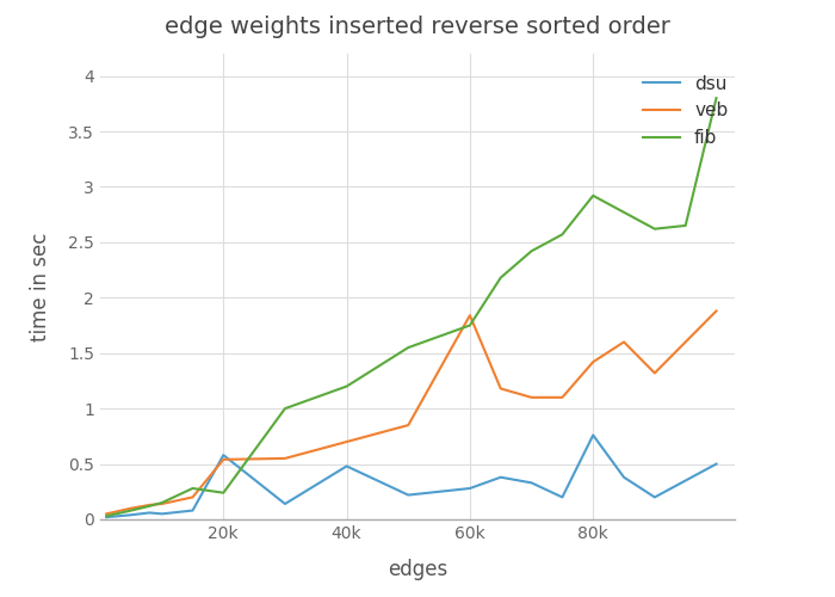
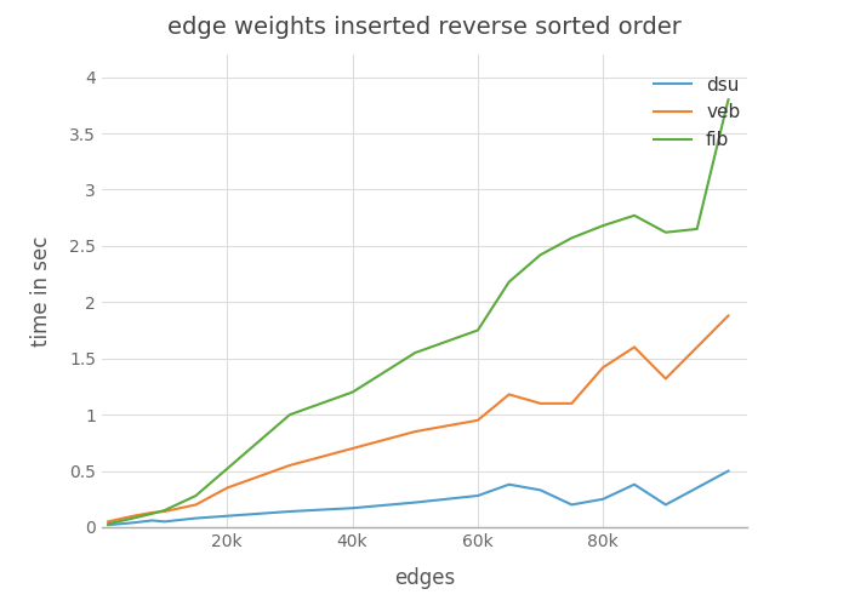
dsu/20k: 0.58 -> 0.10
veb/20k: 0.54 -> 0.35
fib/20k: 0.24 -> 0.52
dsu/40k: 0.48 -> 0.17
veb/60k: 1.84 -> 0.95
dsu/80k: 0.76 -> 0.25
fib/80k: 2.92 -> 2.68
